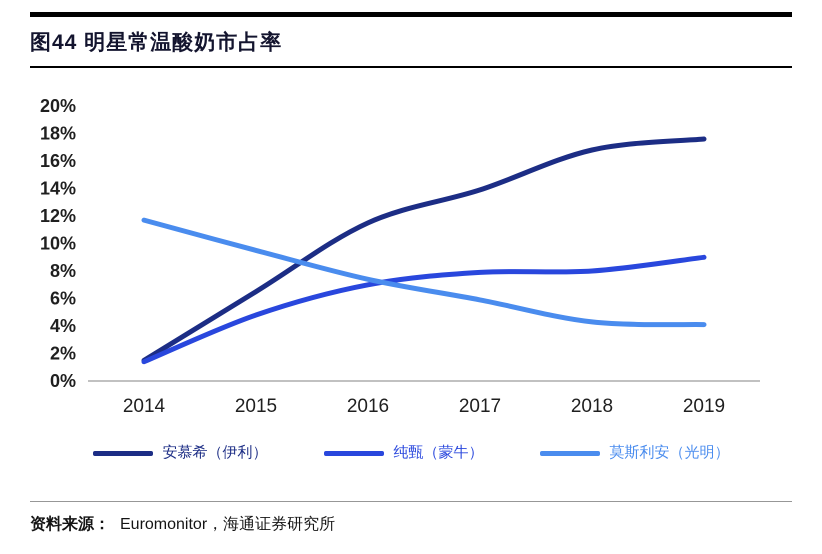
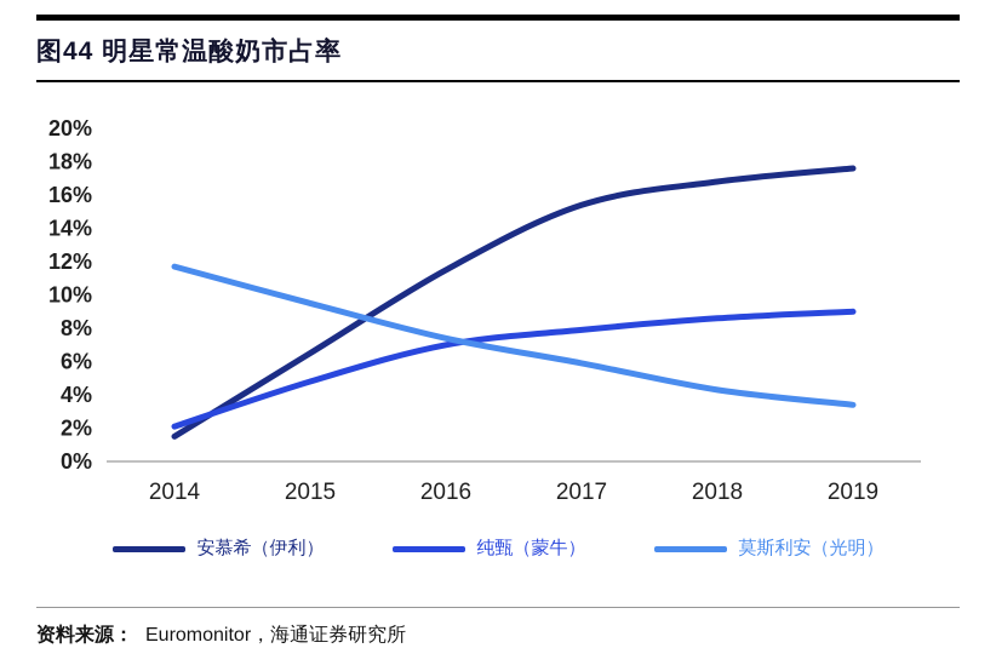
纯甄（蒙牛）/2014: 1.4% -> 2.1%
安慕希（伊利）/2017: 13.9% -> 15.4%
纯甄（蒙牛）/2018: 8.0% -> 8.6%
莫斯利安（光明）/2019: 4.1% -> 3.4%
